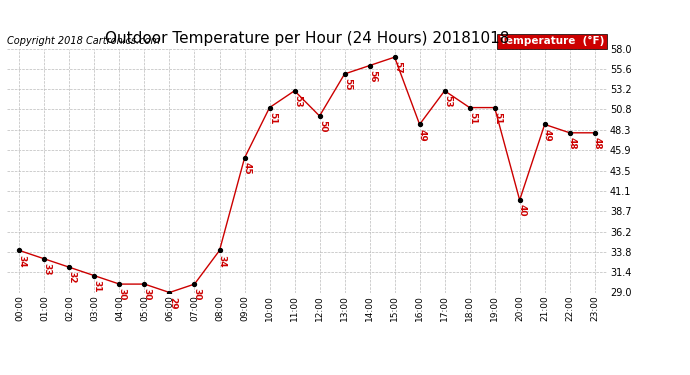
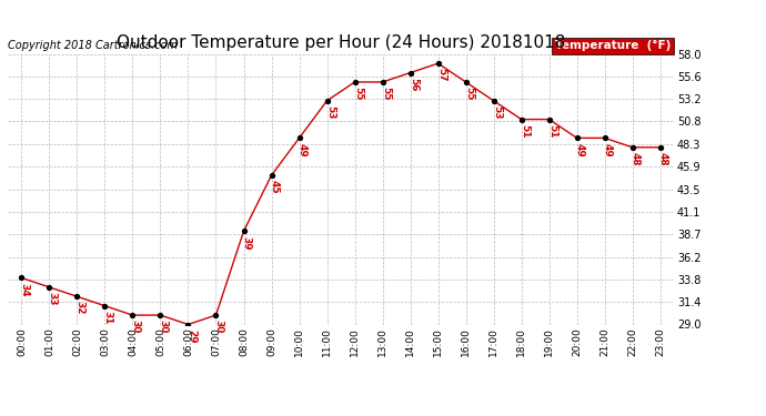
08:00: 34 -> 39
10:00: 51 -> 49
12:00: 50 -> 55
16:00: 49 -> 55
20:00: 40 -> 49
